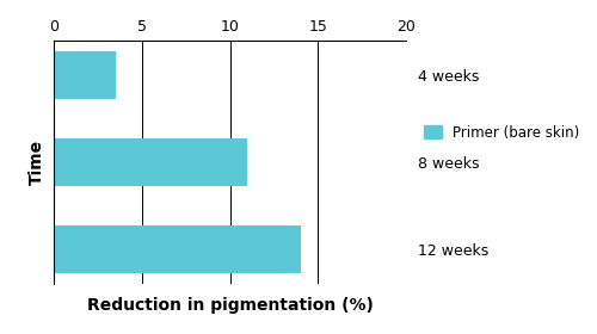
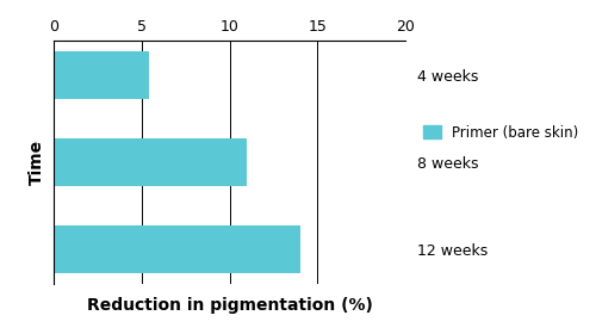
4 weeks: 3.5 -> 5.4
